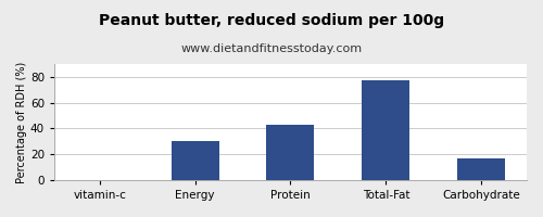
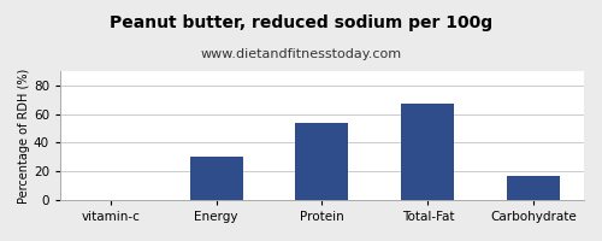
Protein: 43 -> 54
Total-Fat: 77 -> 67
